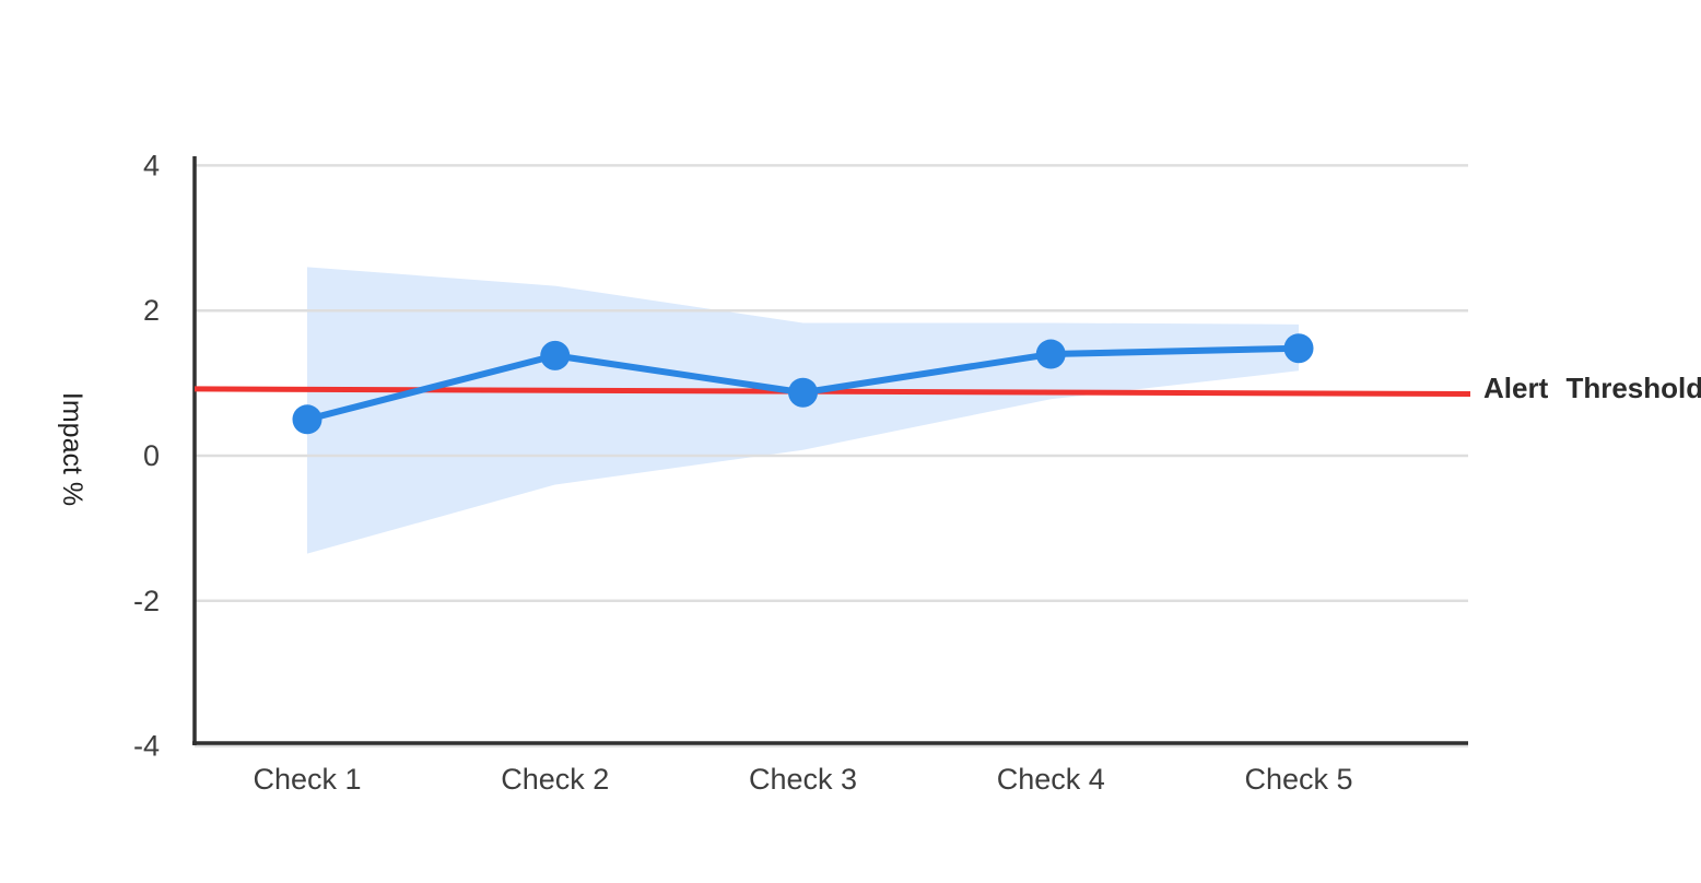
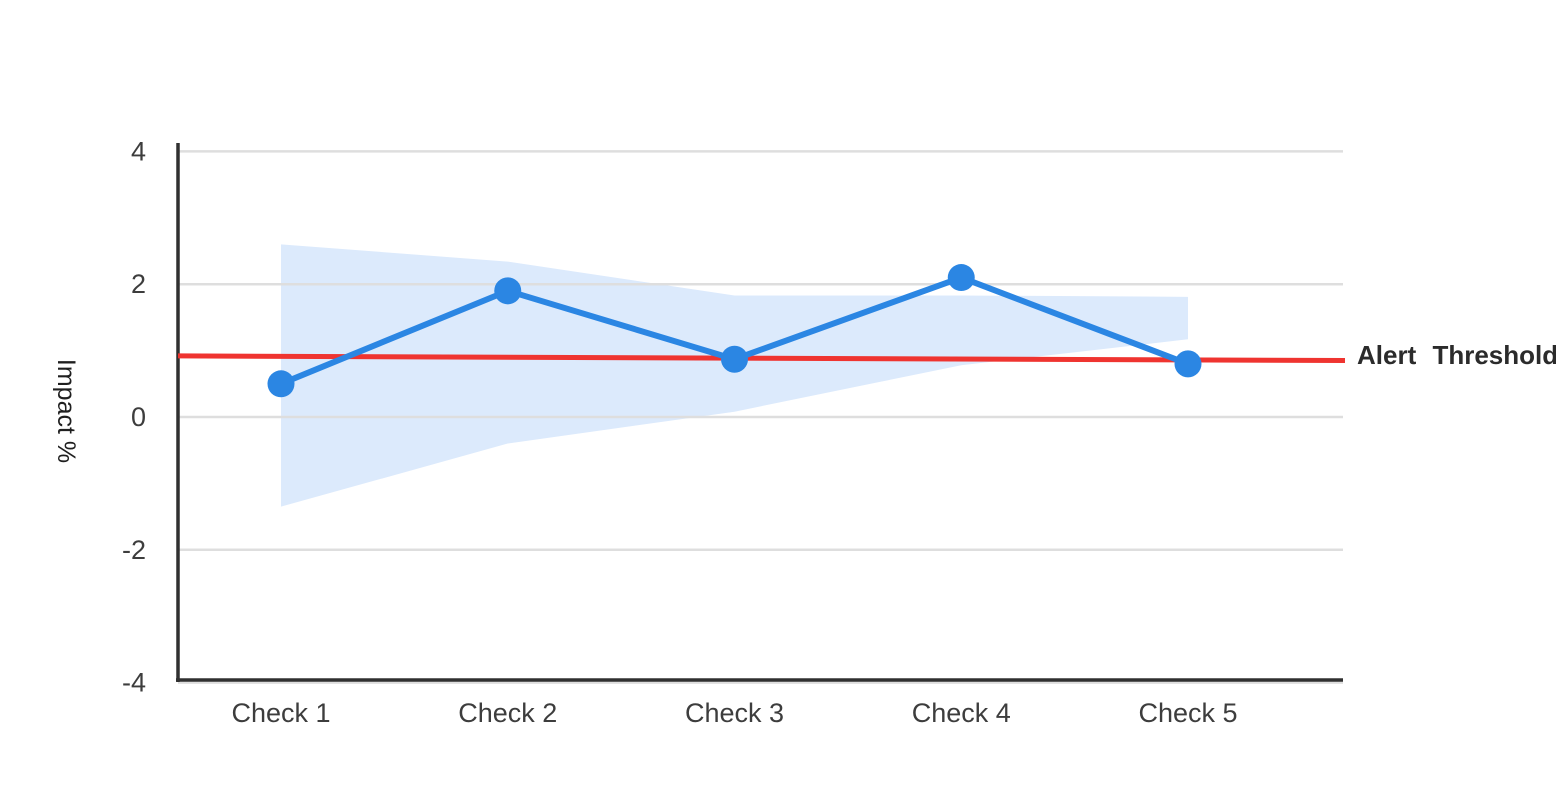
Check 2: 1.4 -> 1.9
Check 4: 1.4 -> 2.1
Check 5: 1.5 -> 0.8
